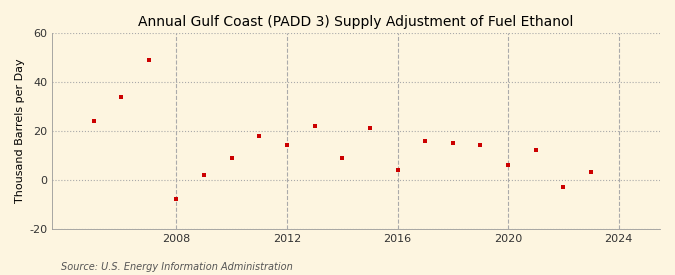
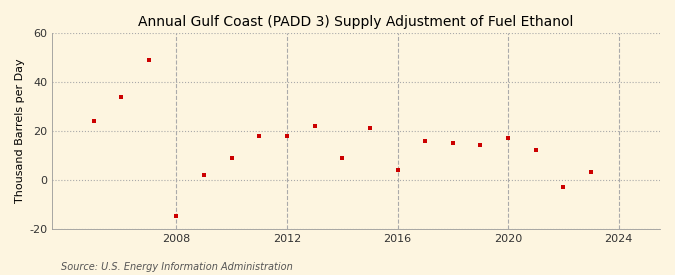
2008: -8 -> -15
2012: 14 -> 18
2020: 6 -> 17
